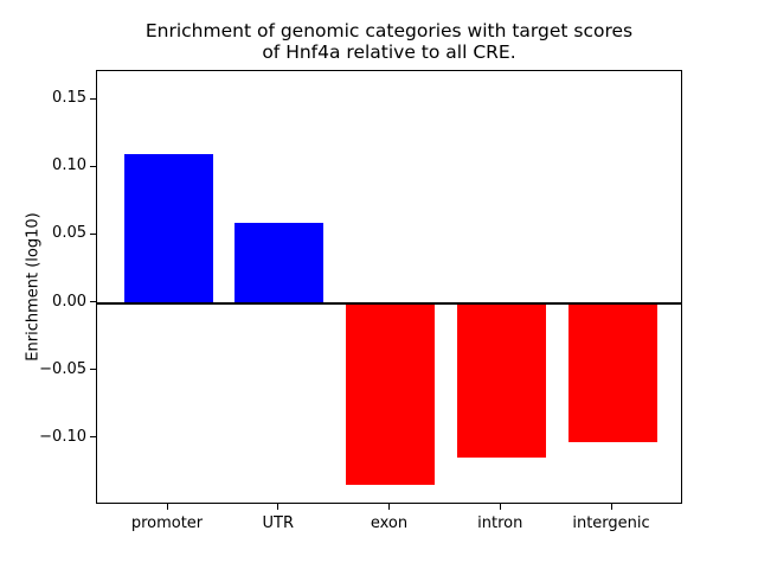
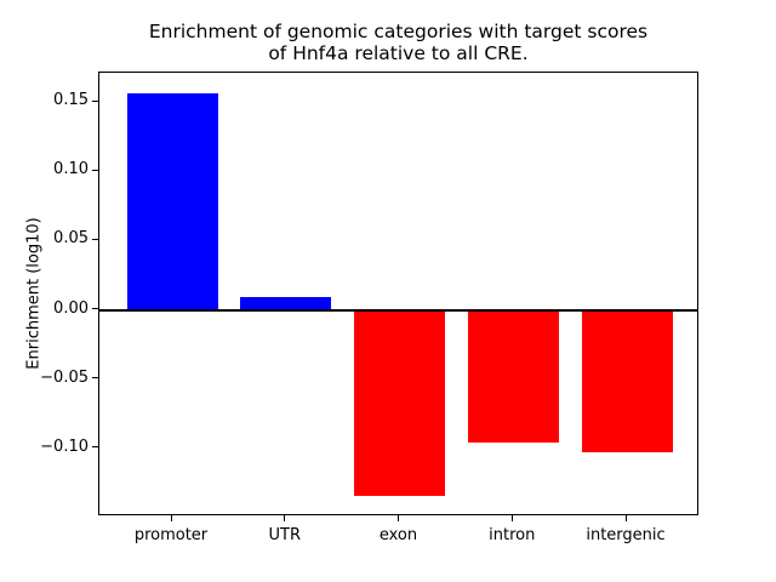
promoter: 0.110 -> 0.156
UTR: 0.059 -> 0.009
intron: -0.114 -> -0.096
